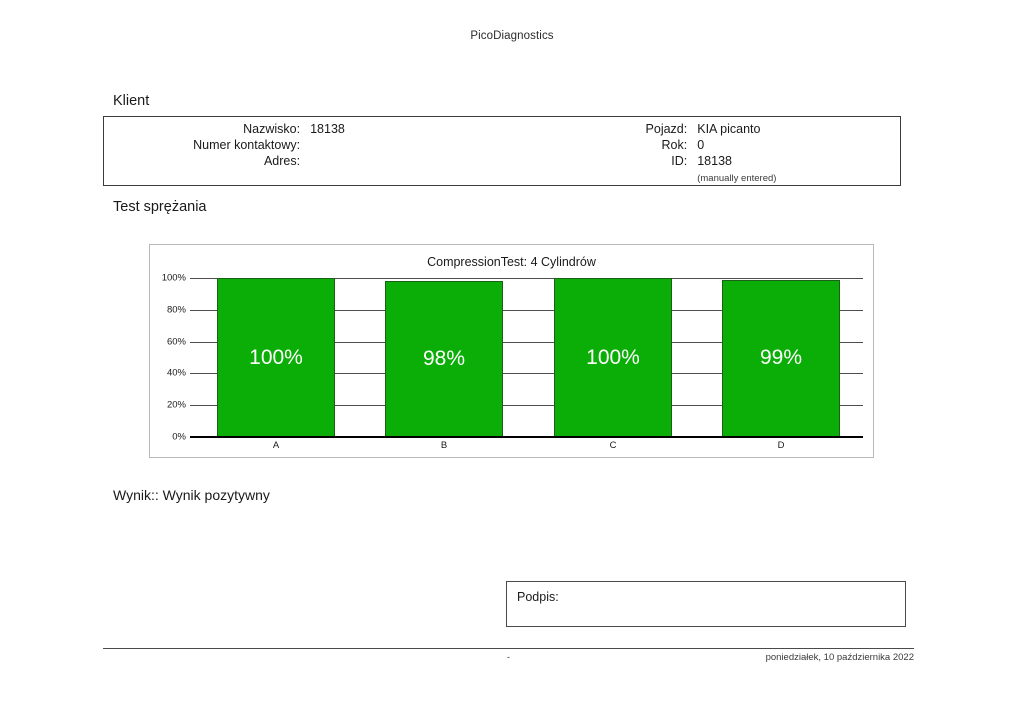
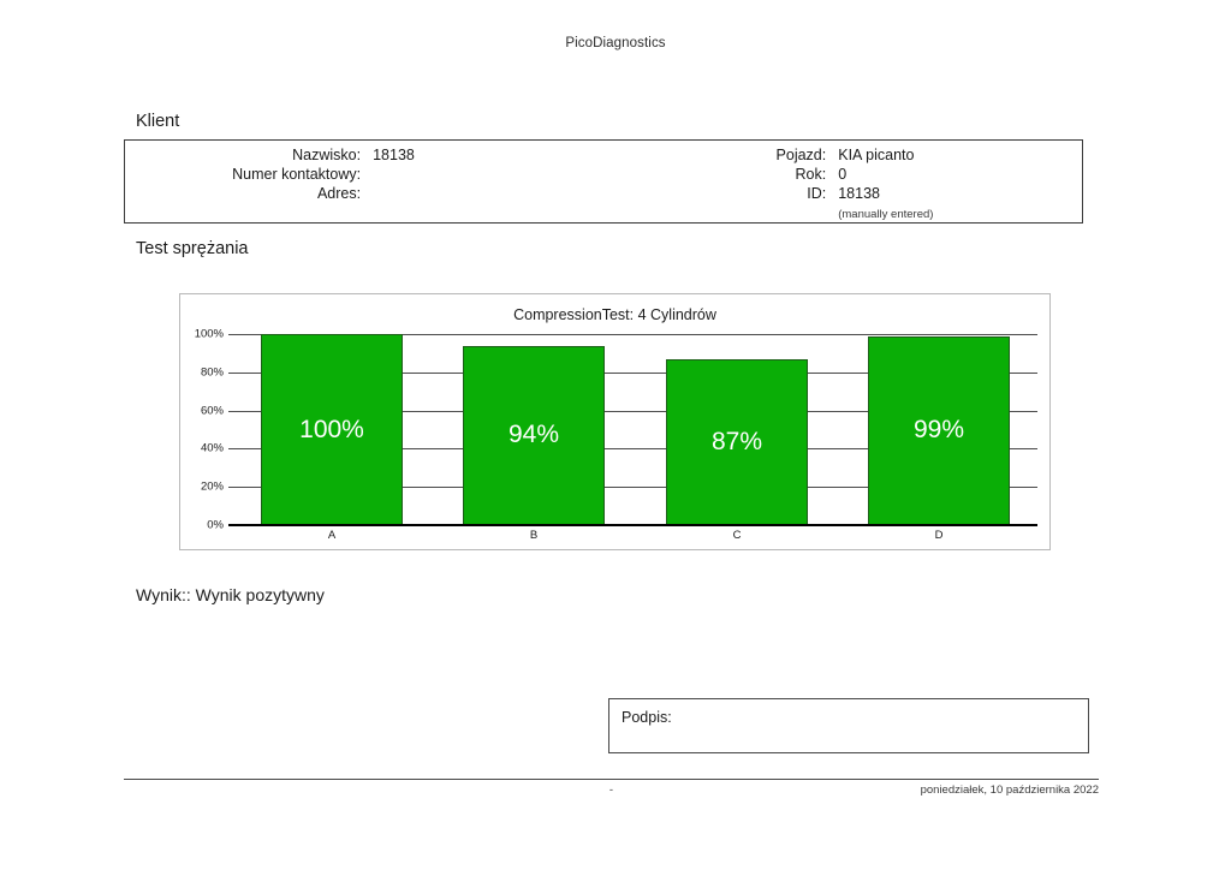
B: 98% -> 94%
C: 100% -> 87%
